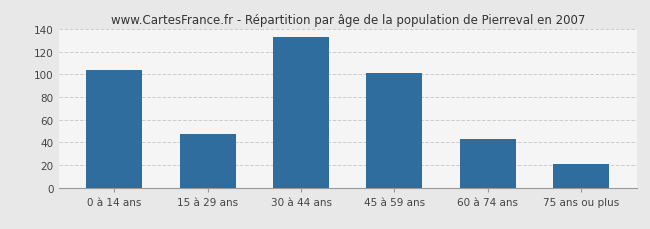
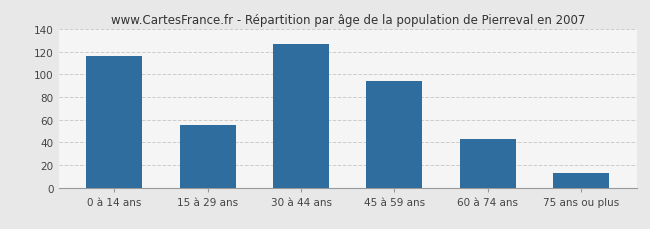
0 à 14 ans: 104 -> 116
15 à 29 ans: 47 -> 55
30 à 44 ans: 133 -> 127
45 à 59 ans: 101 -> 94
75 ans ou plus: 21 -> 13
